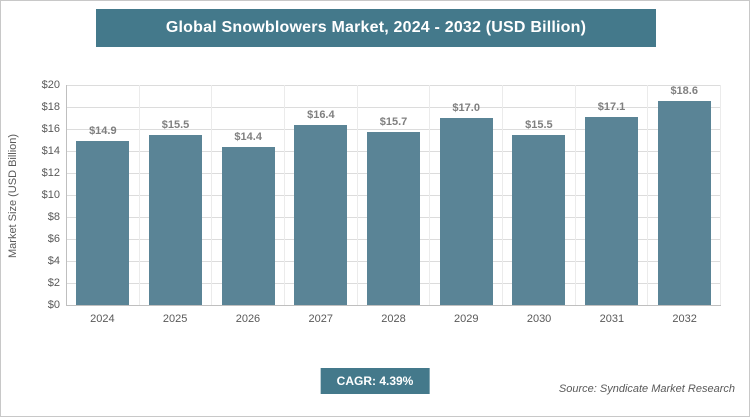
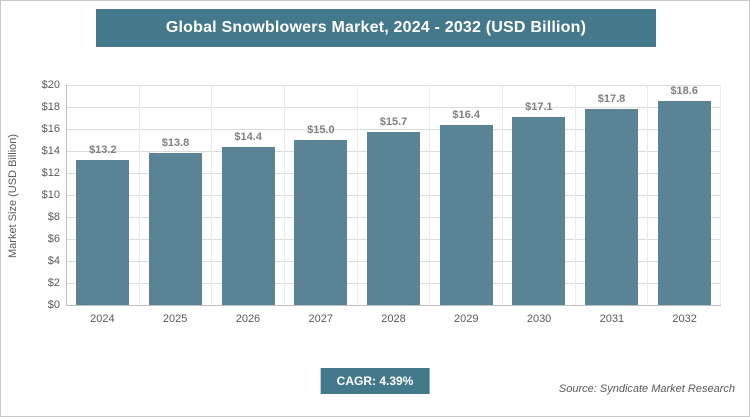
2024: $14.9 -> $13.2
2025: $15.5 -> $13.8
2027: $16.4 -> $15.0
2029: $17.0 -> $16.4
2030: $15.5 -> $17.1
2031: $17.1 -> $17.8
